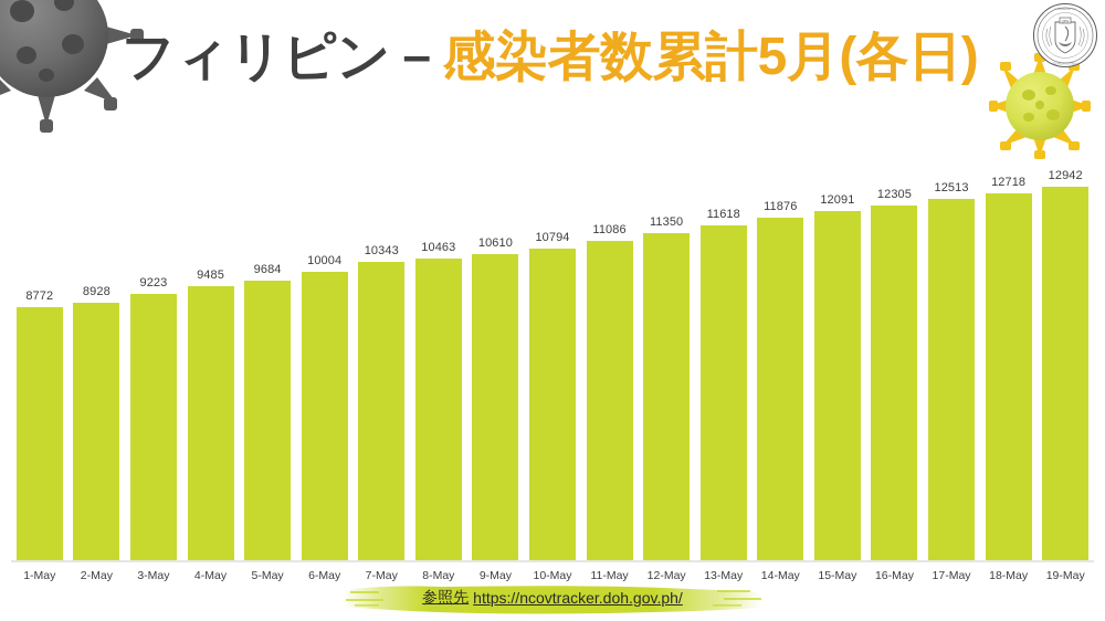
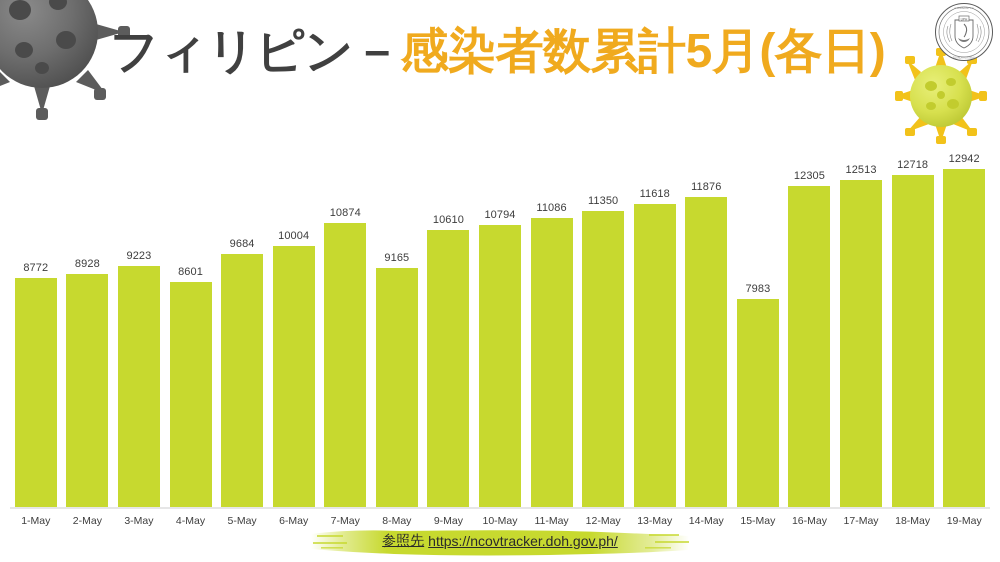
4-May: 9485 -> 8601
7-May: 10343 -> 10874
8-May: 10463 -> 9165
15-May: 12091 -> 7983
